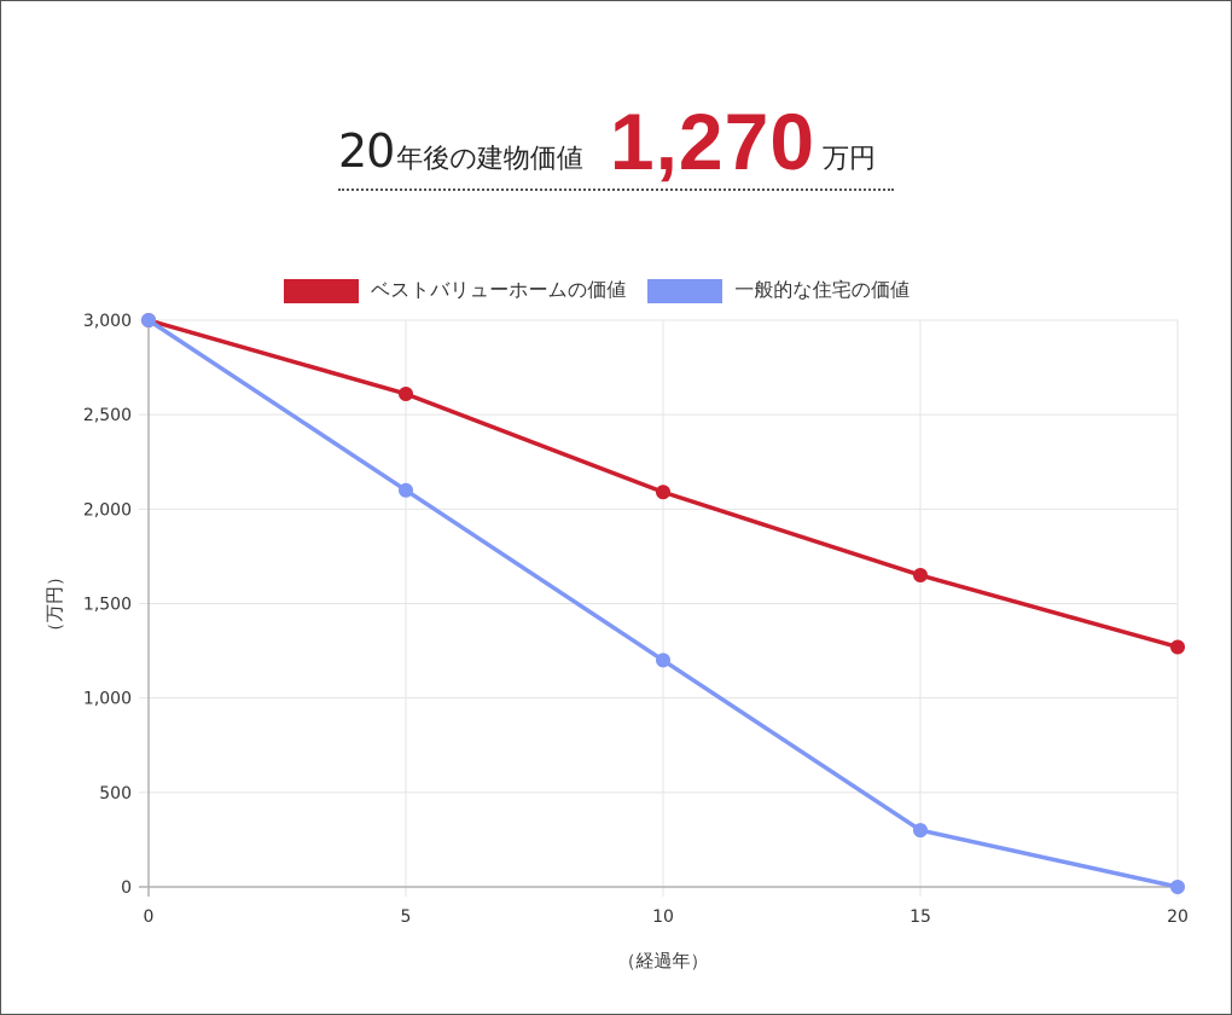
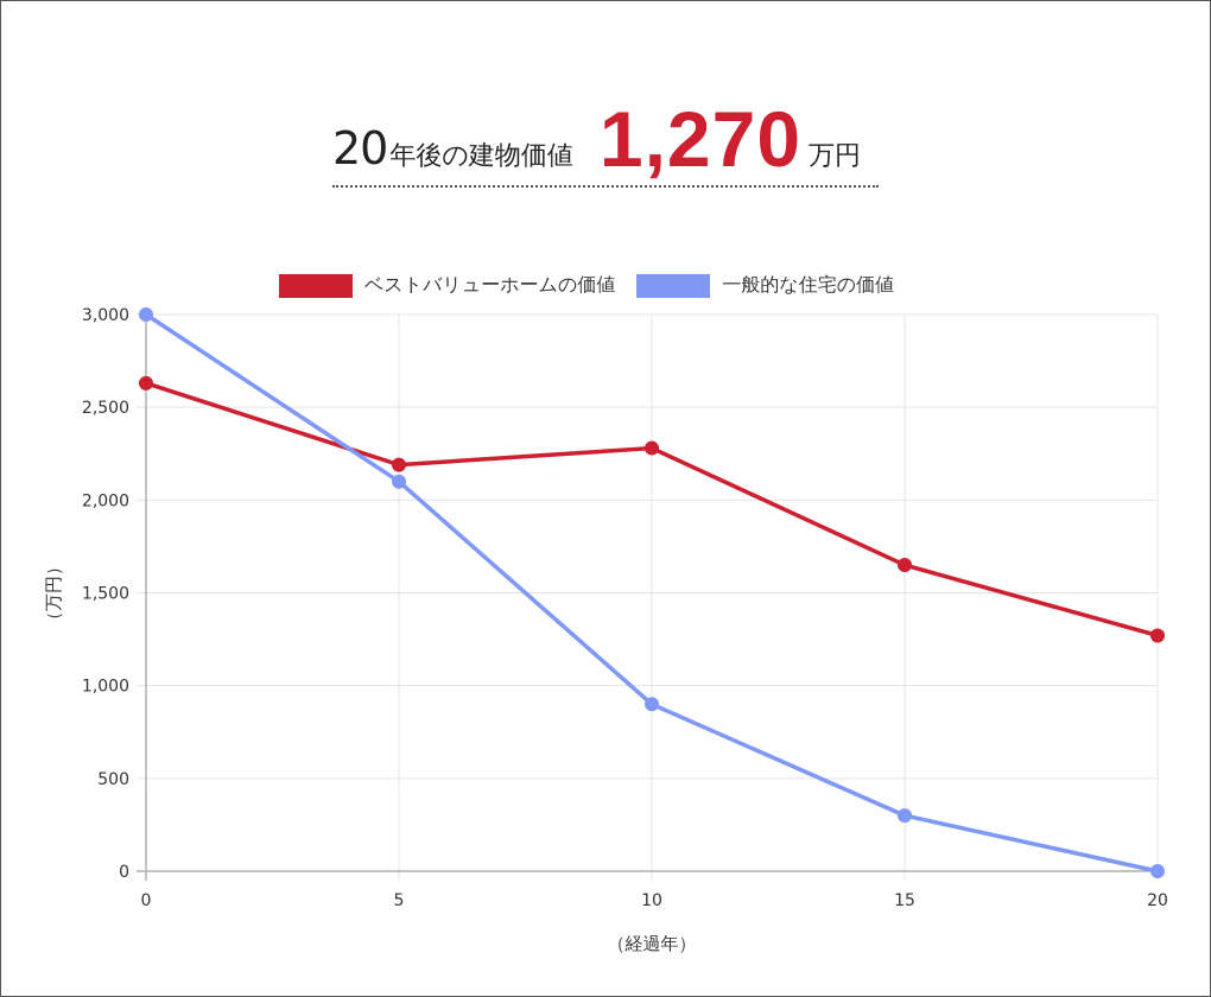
ベストバリューホームの価値/0: 3000 -> 2630
ベストバリューホームの価値/5: 2610 -> 2190
ベストバリューホームの価値/10: 2090 -> 2280
一般的な住宅の価値/10: 1200 -> 900
